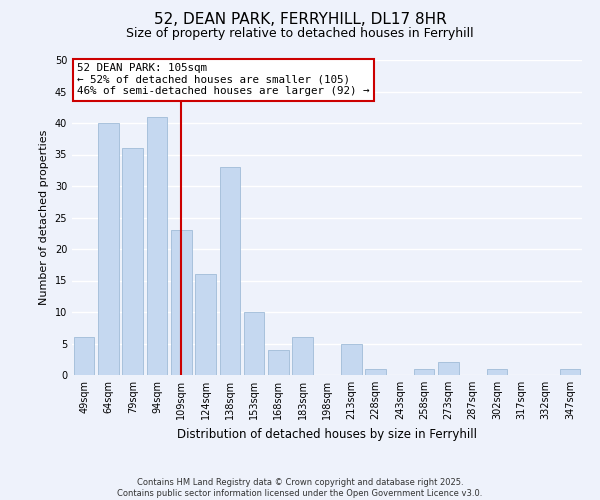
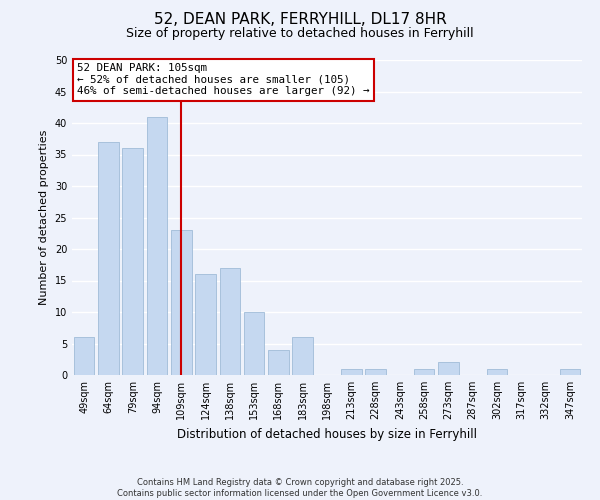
64sqm: 40 -> 37
138sqm: 33 -> 17
213sqm: 5 -> 1
